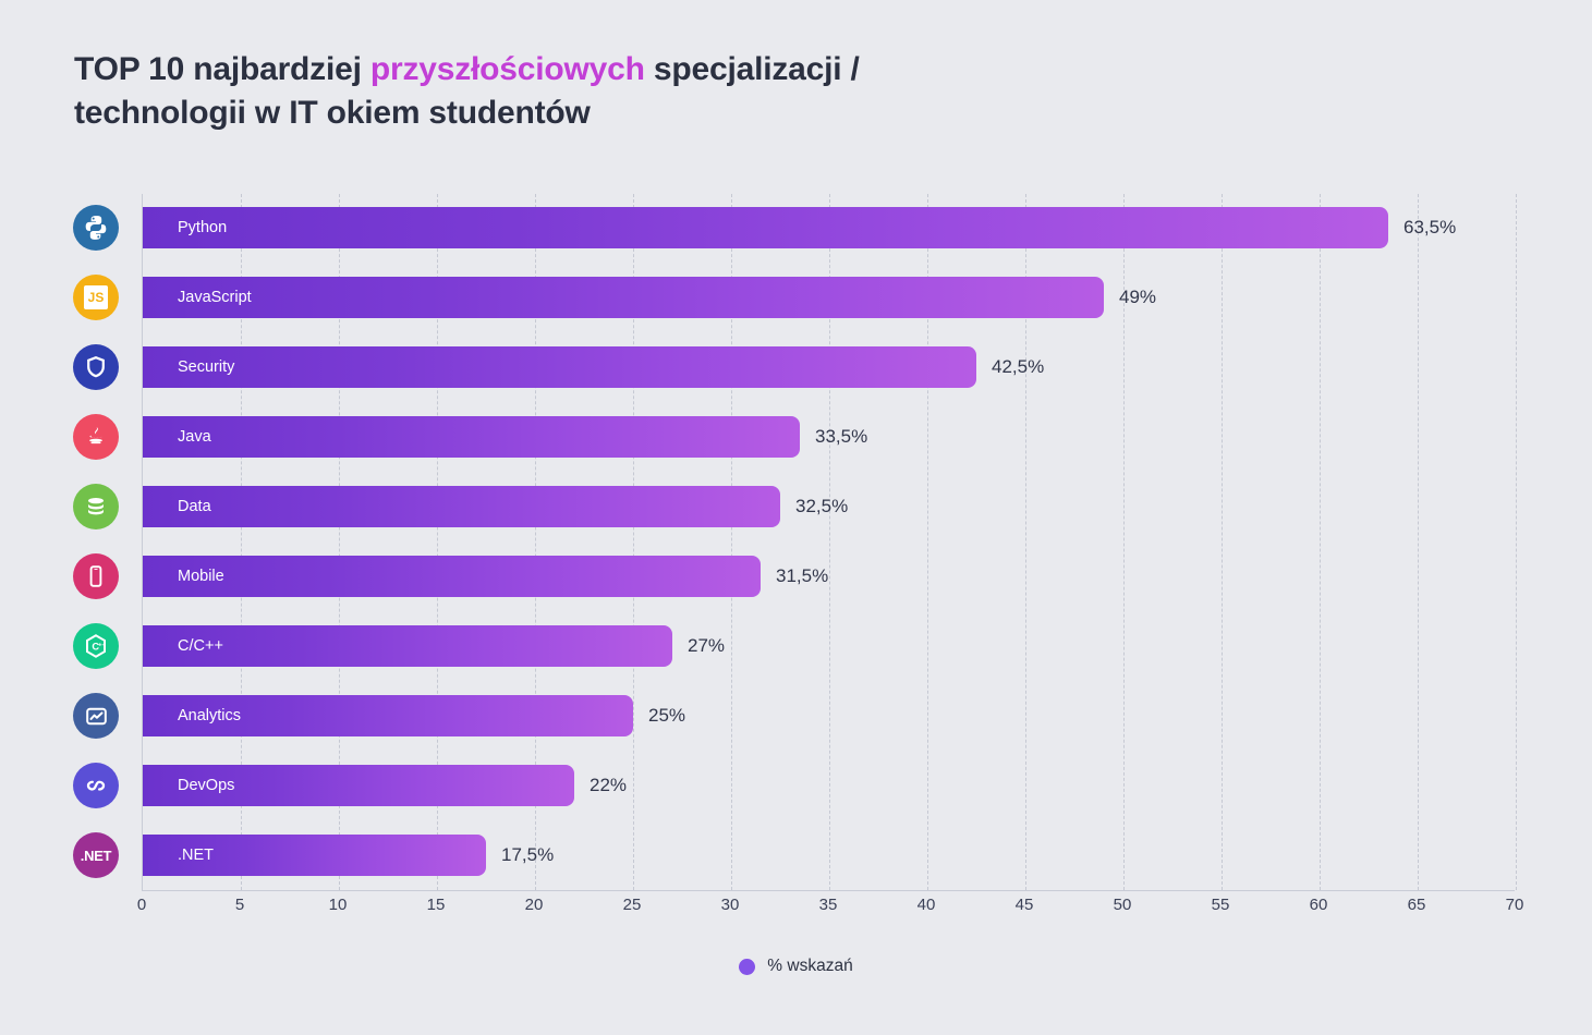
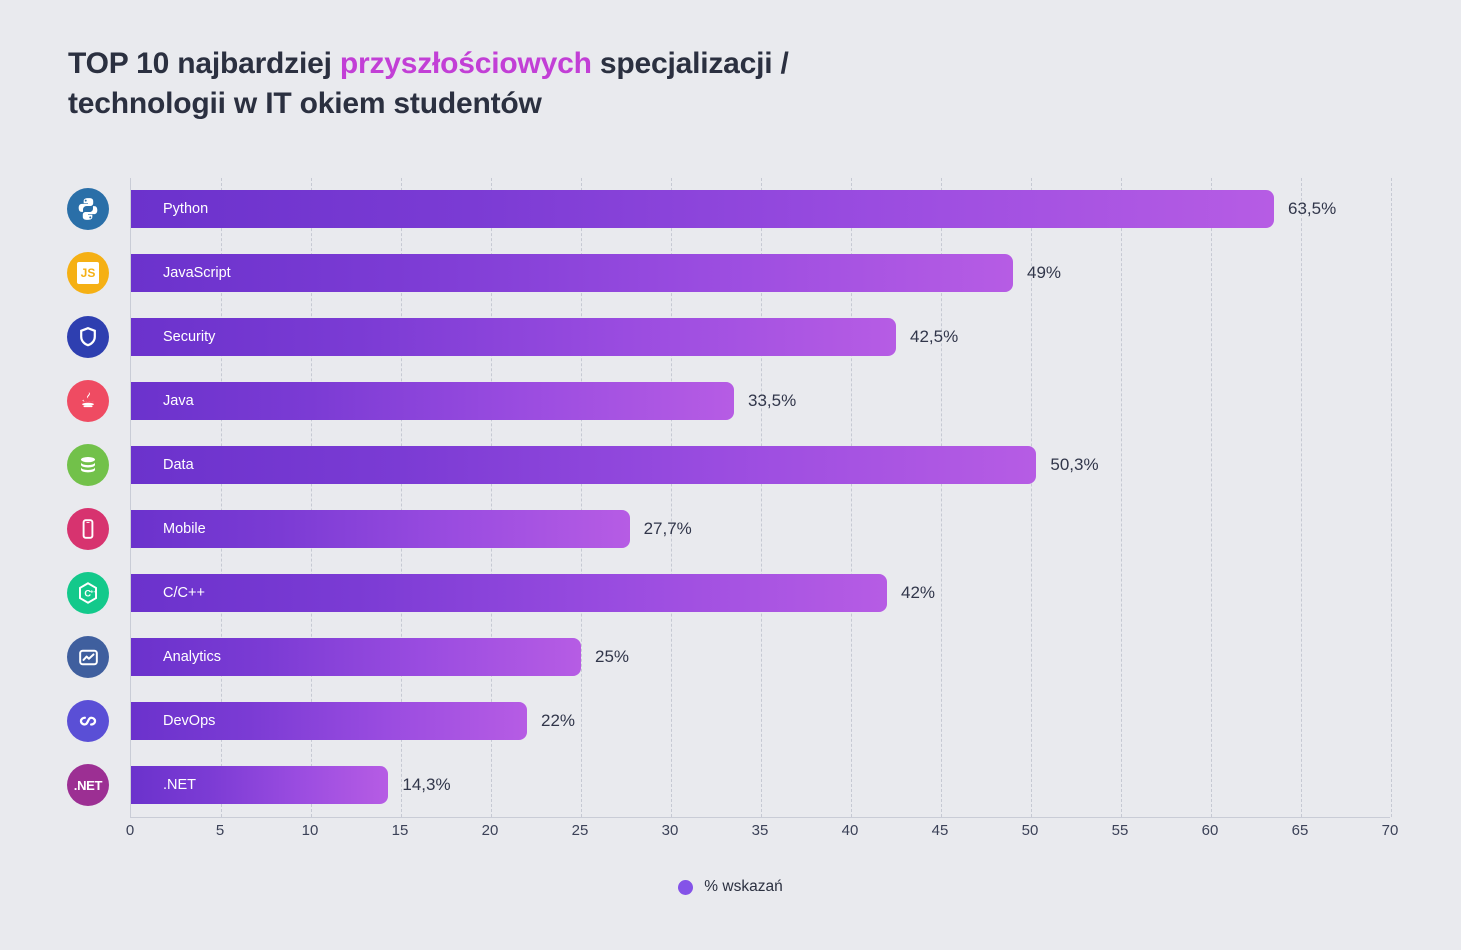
Data: 32,5% -> 50,3%
Mobile: 31,5% -> 27,7%
C/C++: 27% -> 42%
.NET: 17,5% -> 14,3%
